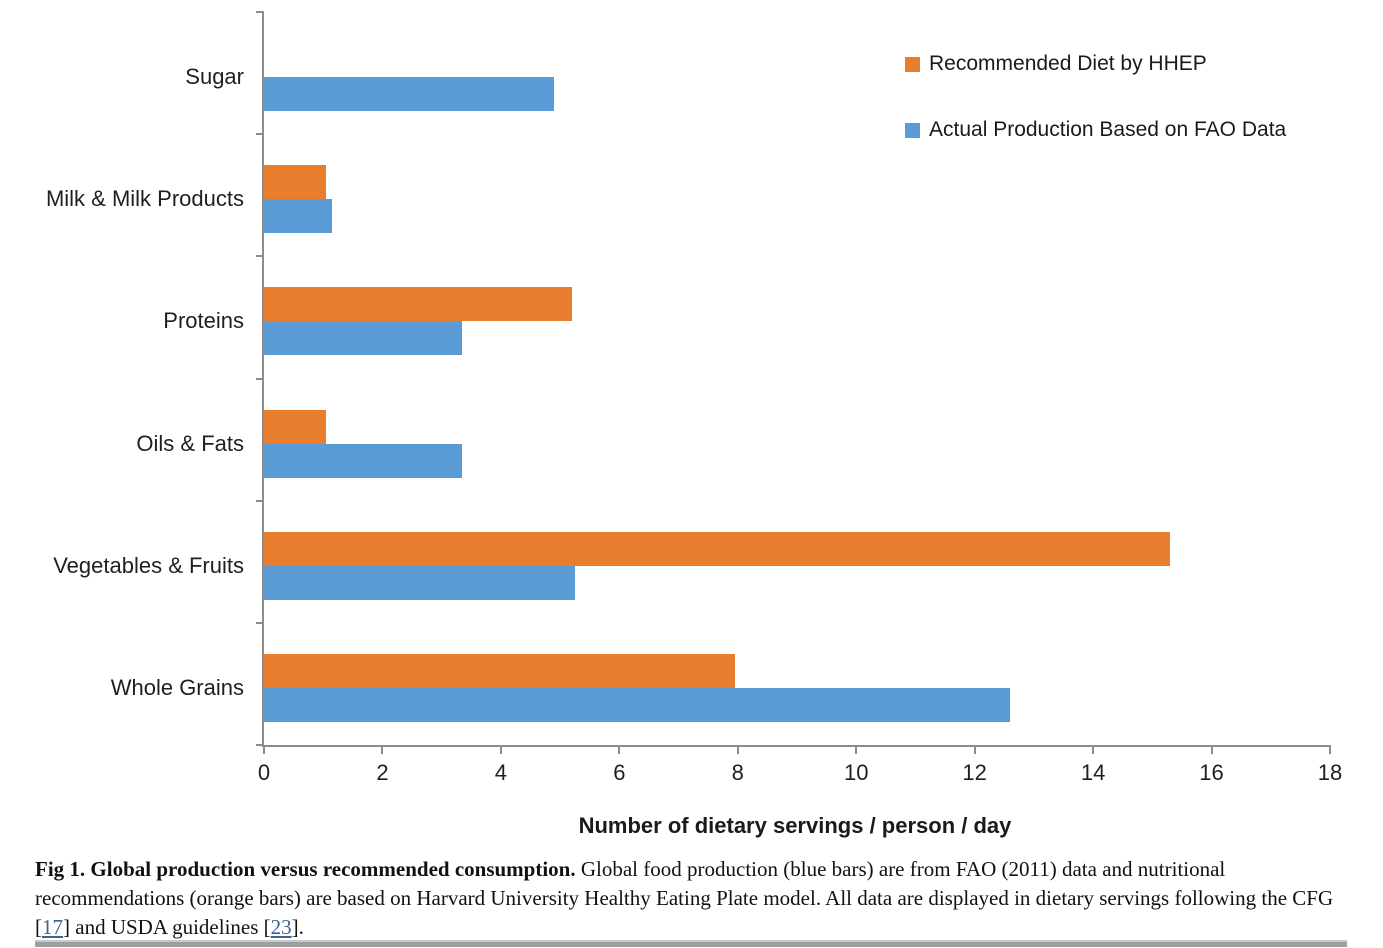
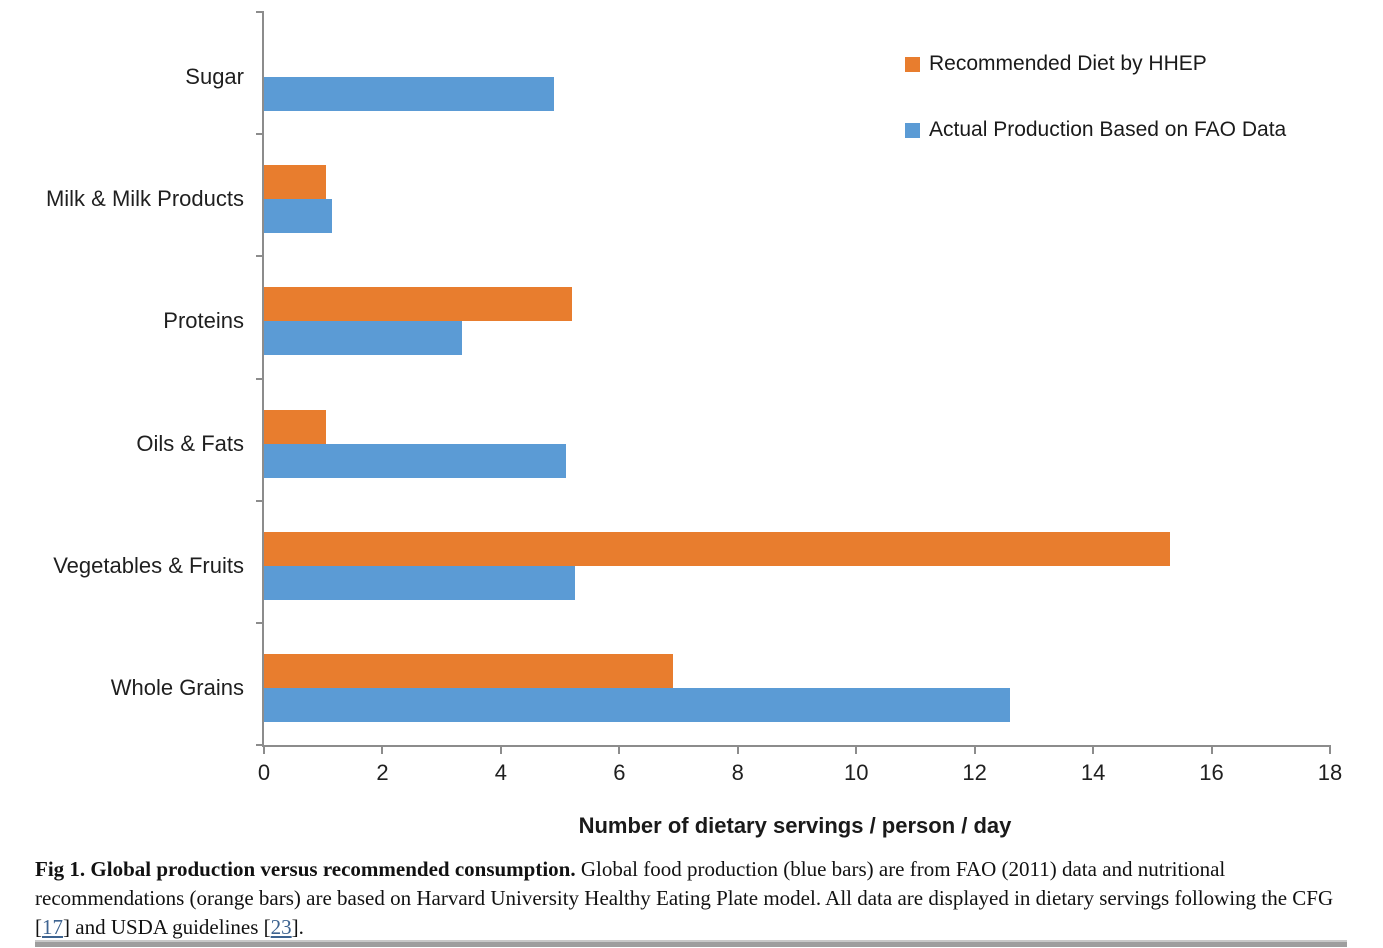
Actual Production Based on FAO Data/Oils & Fats: 3.4 -> 5.1
Recommended Diet by HHEP/Whole Grains: 8.0 -> 6.9
